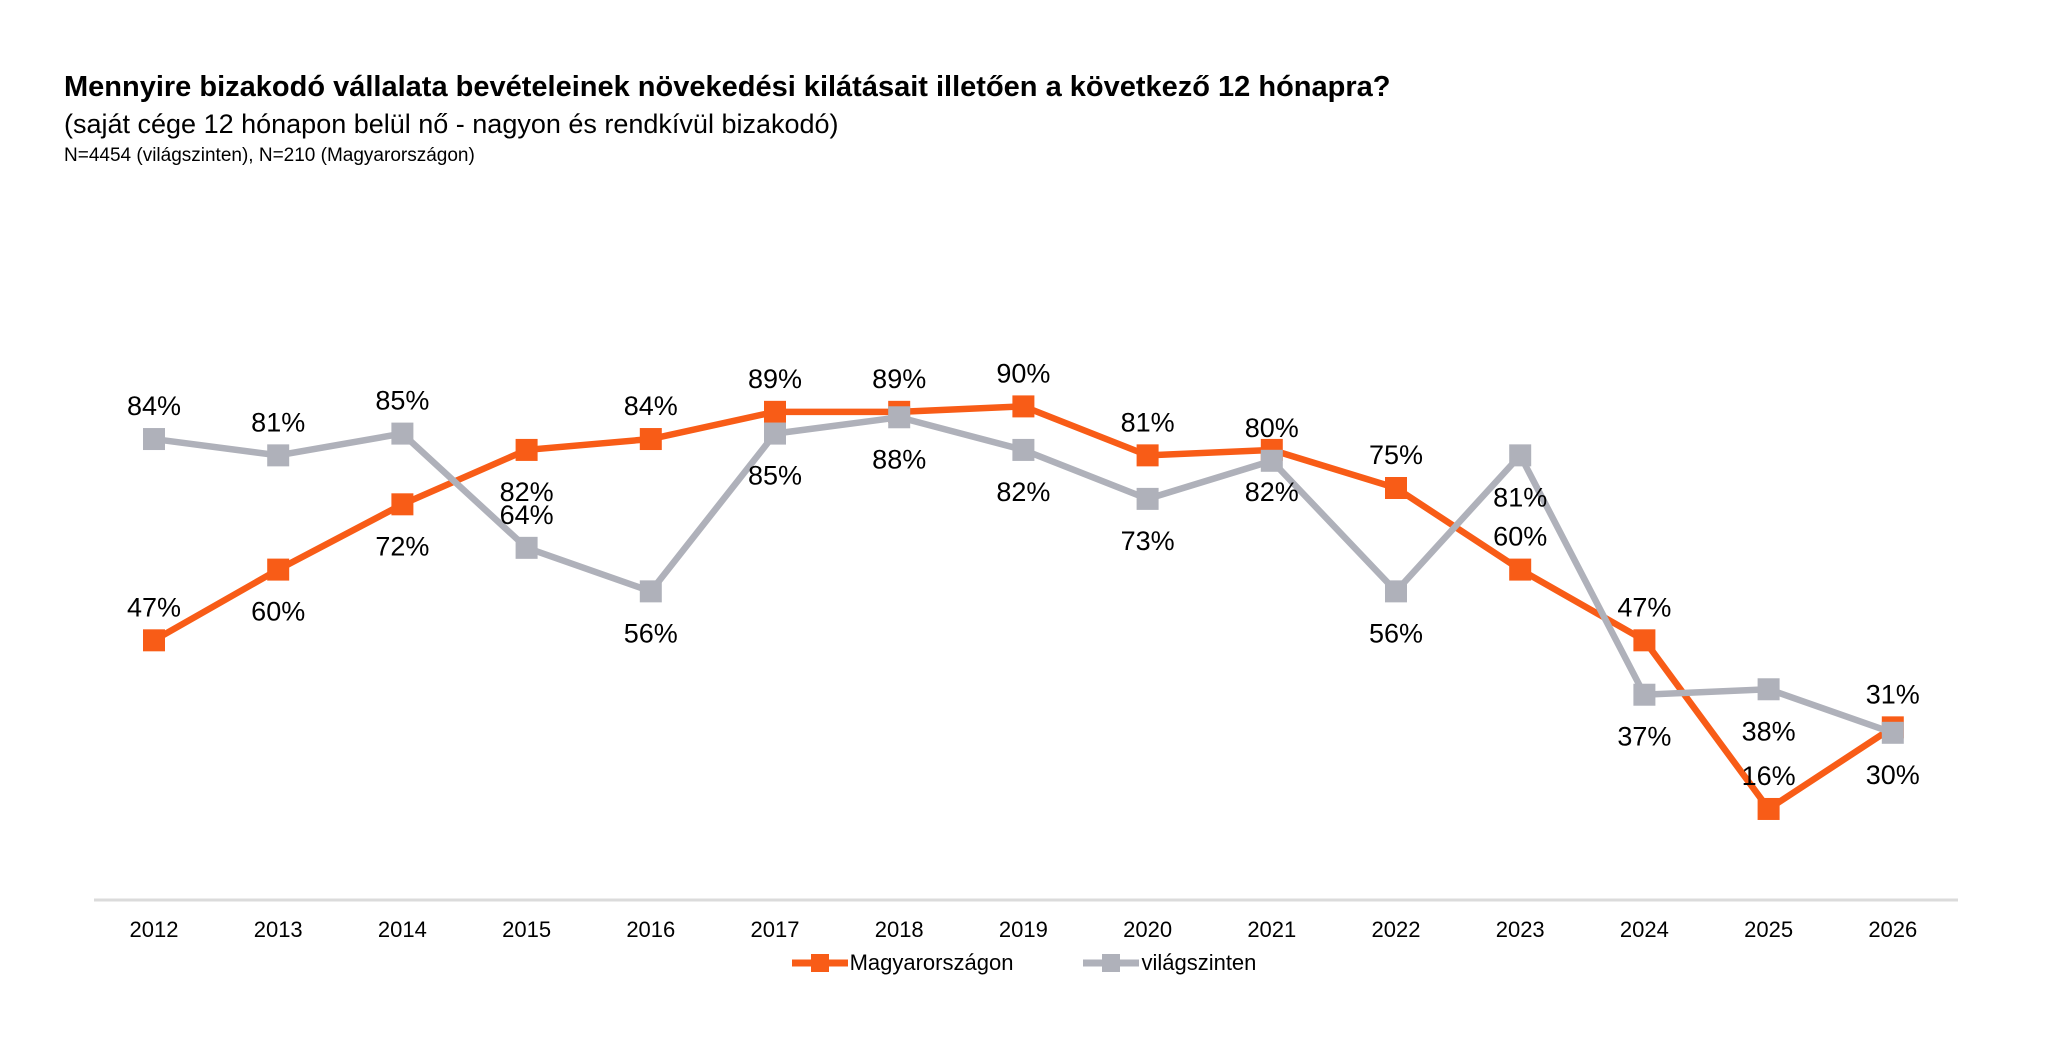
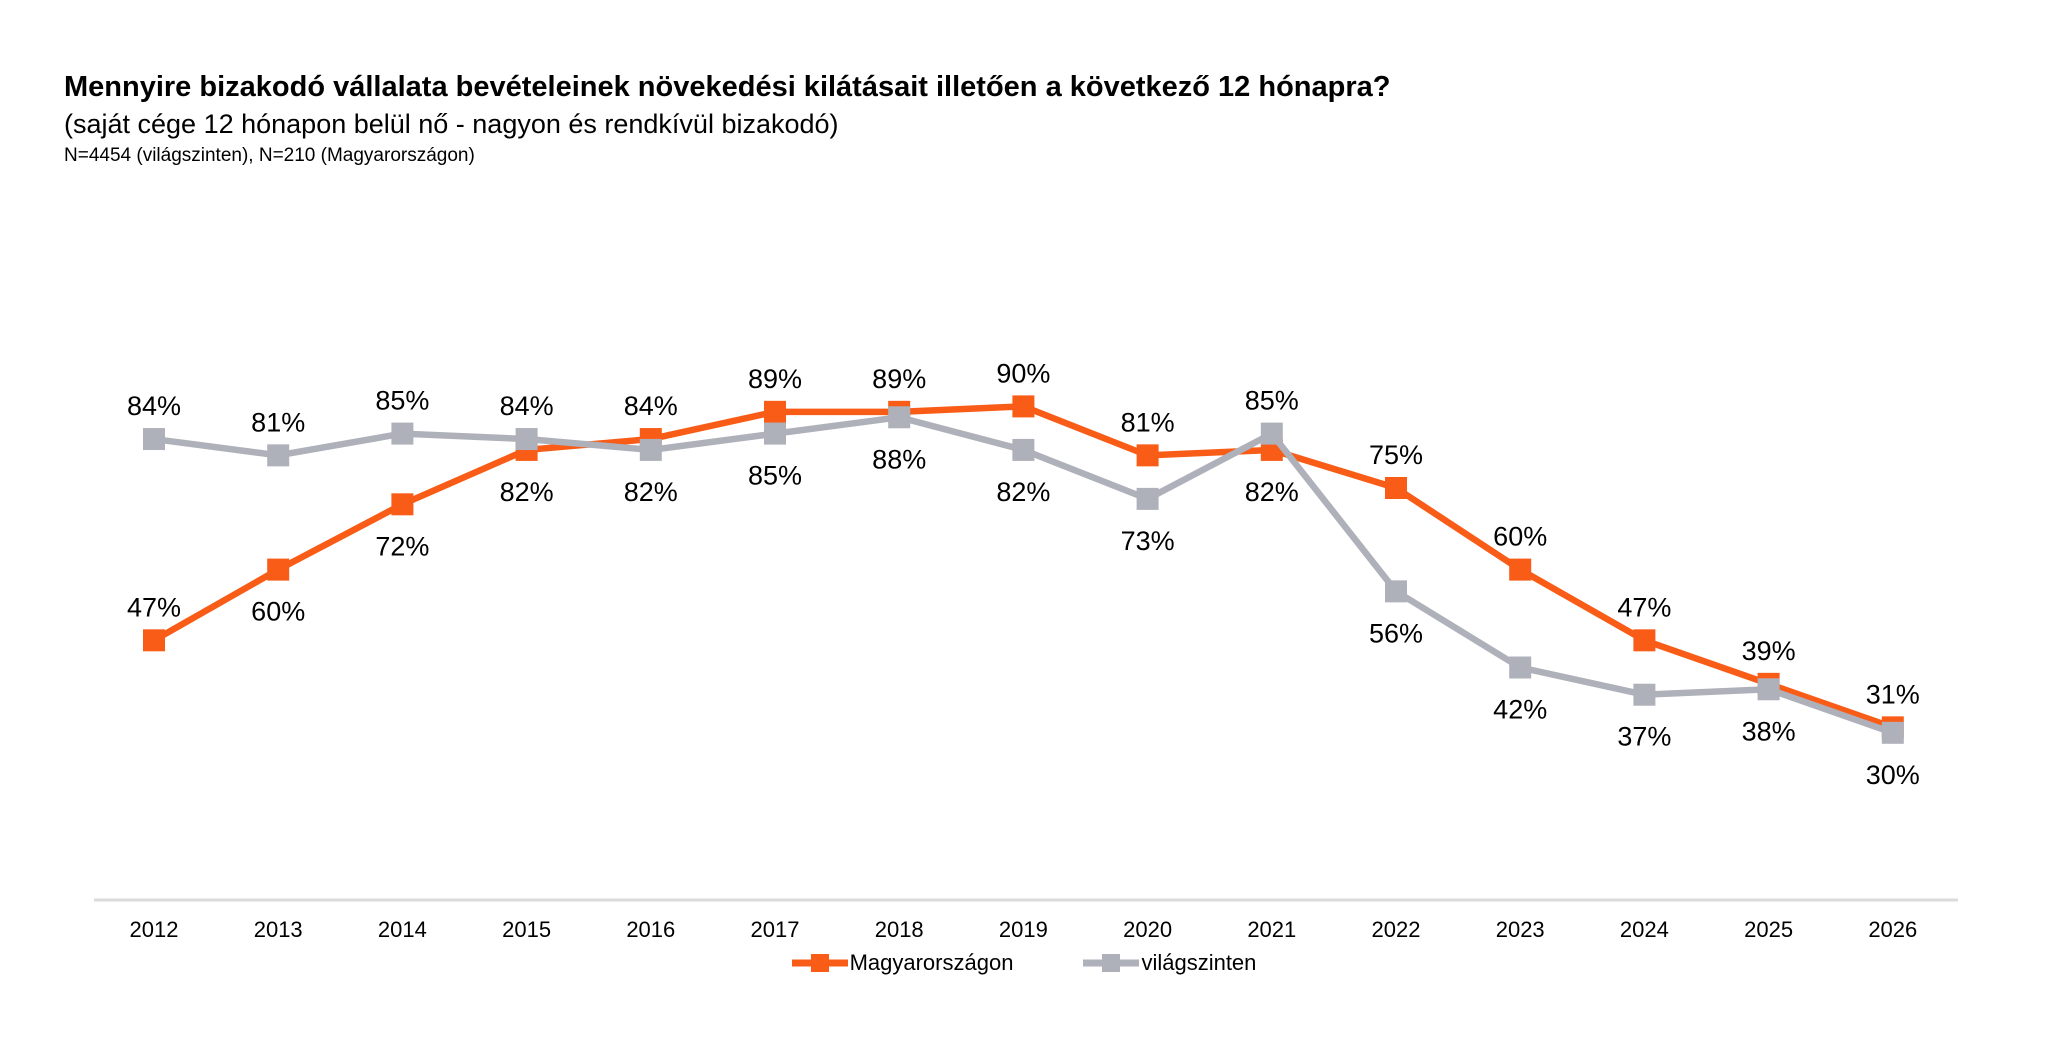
világszinten/2015: 64% -> 84%
világszinten/2016: 56% -> 82%
világszinten/2021: 80% -> 85%
világszinten/2023: 81% -> 42%
Magyarországon/2025: 16% -> 39%
